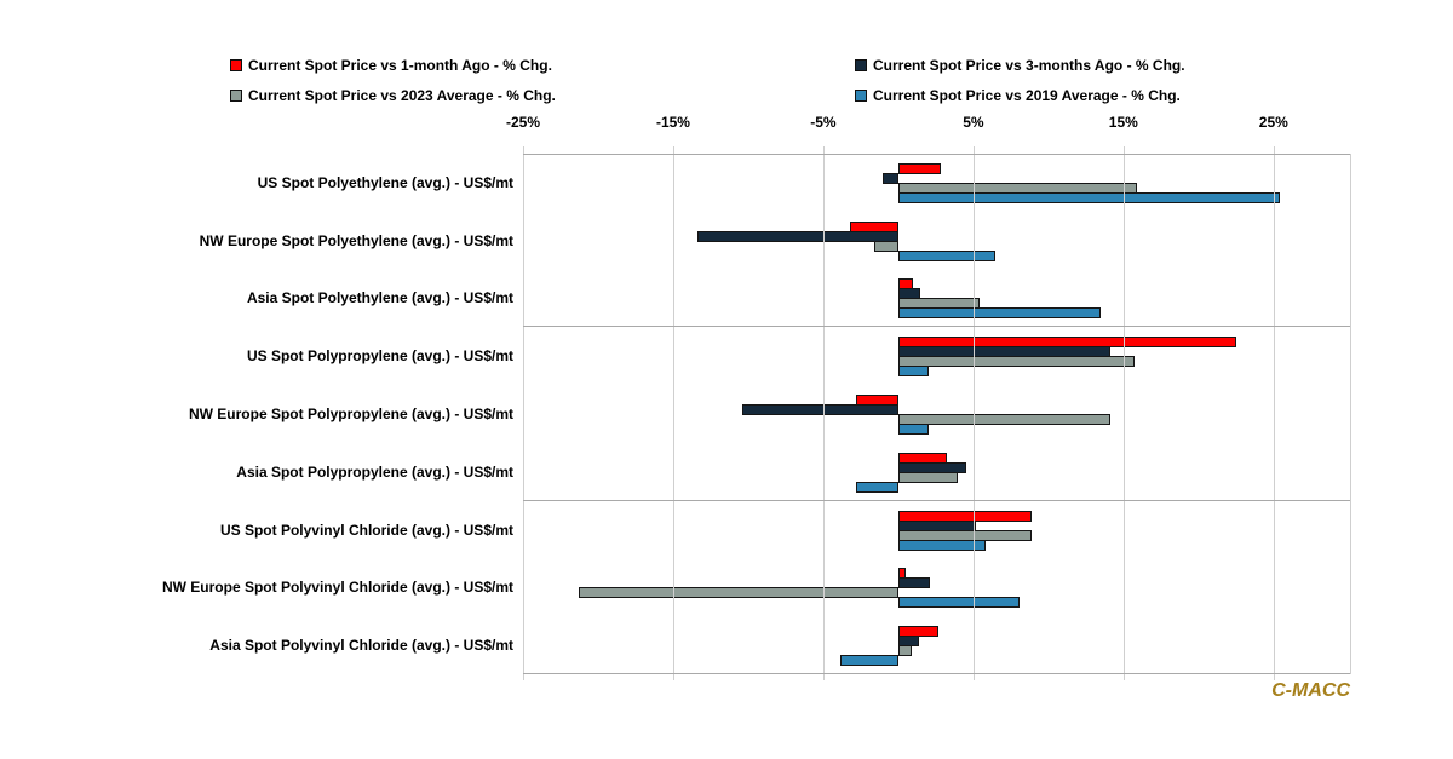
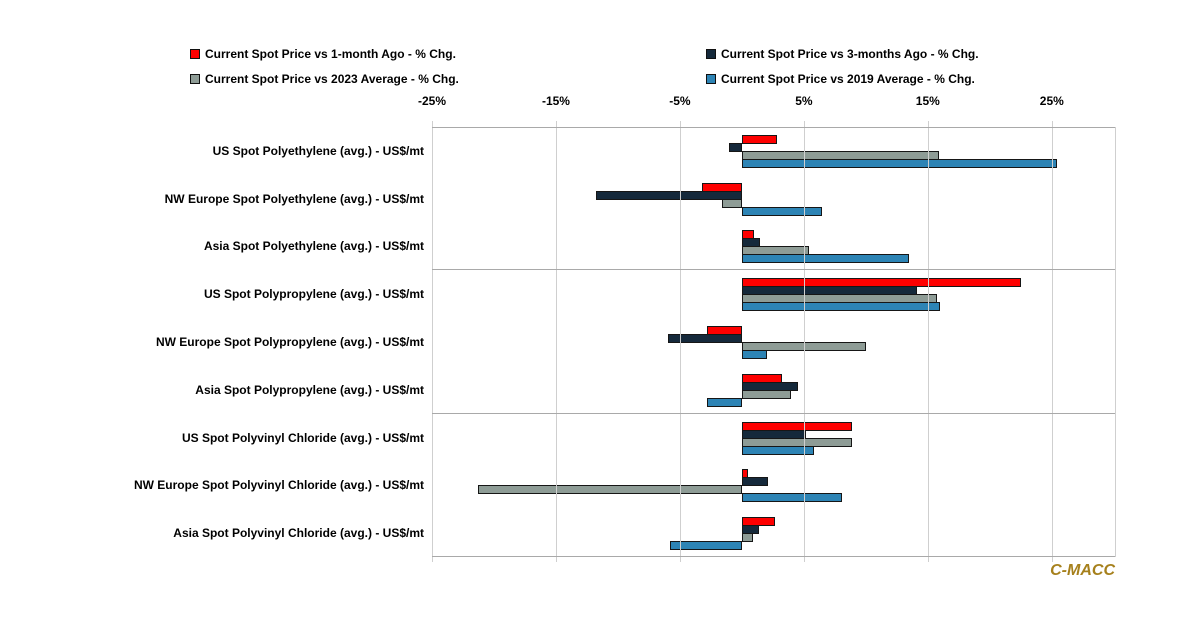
Current Spot Price vs 3-months Ago - % Chg./NW Europe Spot Polyethylene (avg.) - US$/mt: -13.4% -> -11.8%
Current Spot Price vs 2019 Average - % Chg./US Spot Polypropylene (avg.) - US$/mt: 2.0% -> 16.0%
Current Spot Price vs 3-months Ago - % Chg./NW Europe Spot Polypropylene (avg.) - US$/mt: -10.4% -> -6.0%
Current Spot Price vs 2023 Average - % Chg./NW Europe Spot Polypropylene (avg.) - US$/mt: 14.1% -> 10.0%
Current Spot Price vs 2019 Average - % Chg./Asia Spot Polyvinyl Chloride (avg.) - US$/mt: -3.9% -> -5.8%
